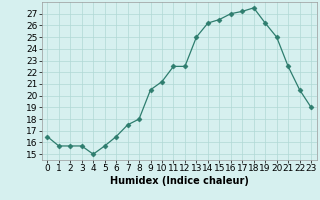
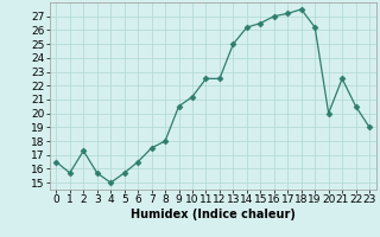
2: 15.7 -> 17.3
20: 25.0 -> 20.0
